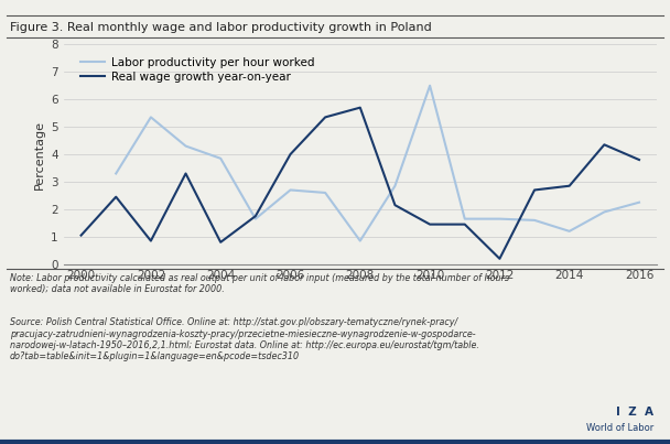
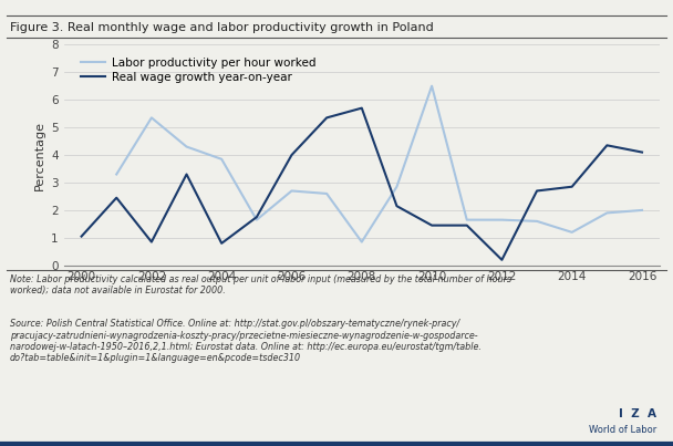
Labor productivity per hour worked/2016: 2.25 -> 2.00
Real wage growth year-on-year/2016: 3.80 -> 4.10
